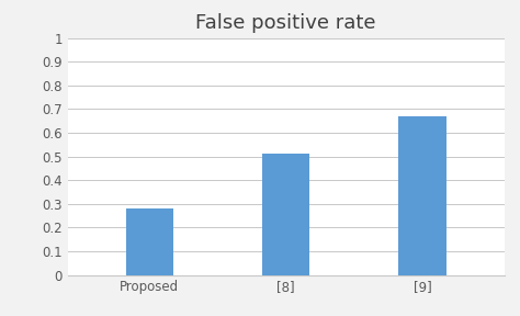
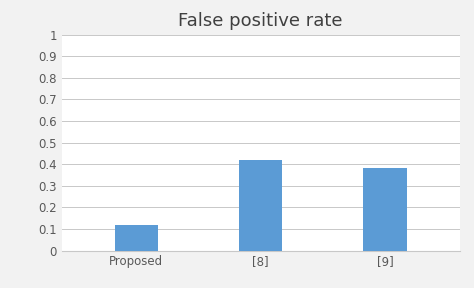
Proposed: 0.28 -> 0.12
[8]: 0.51 -> 0.42
[9]: 0.67 -> 0.38
